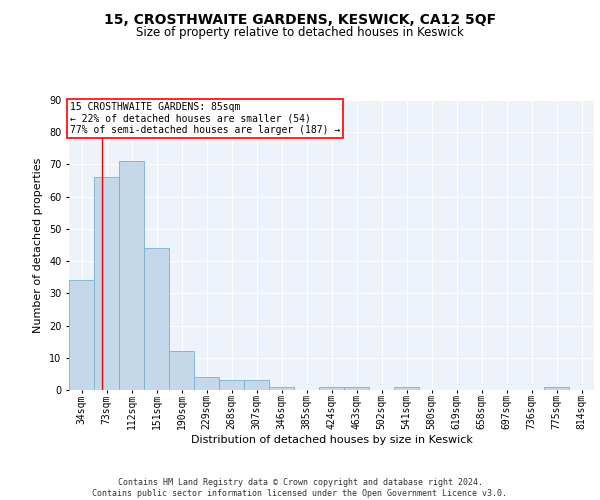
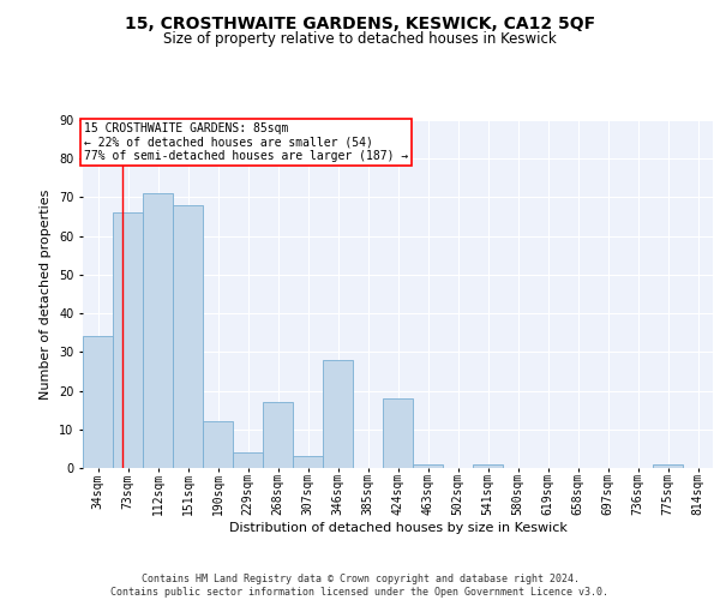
151sqm: 44 -> 68
268sqm: 3 -> 17
346sqm: 1 -> 28
424sqm: 1 -> 18
